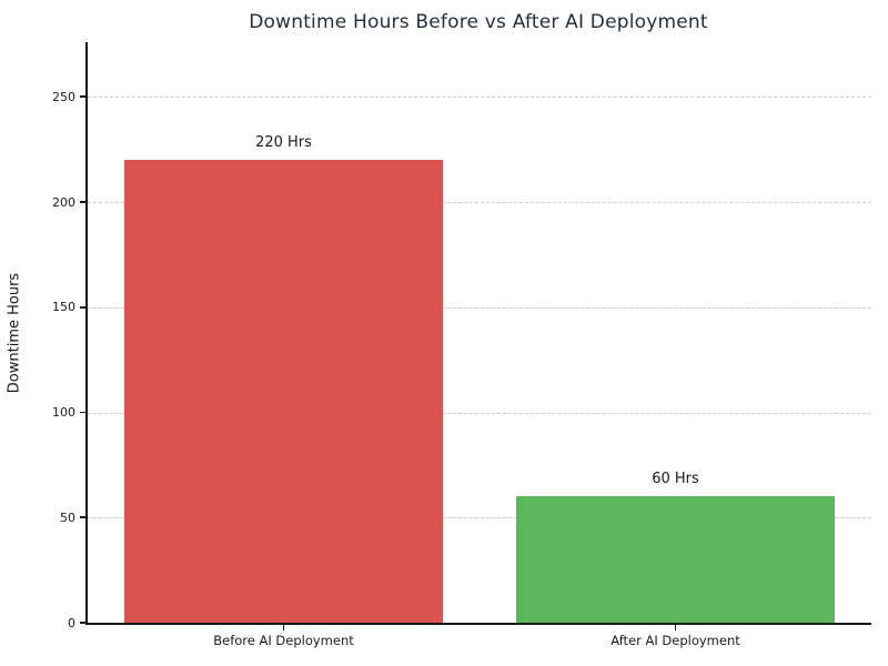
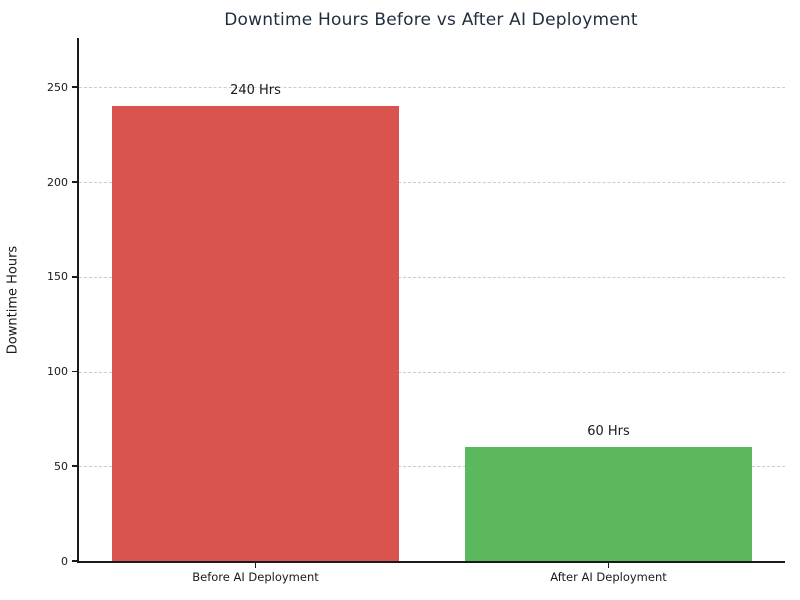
Before AI Deployment: 220 -> 240
